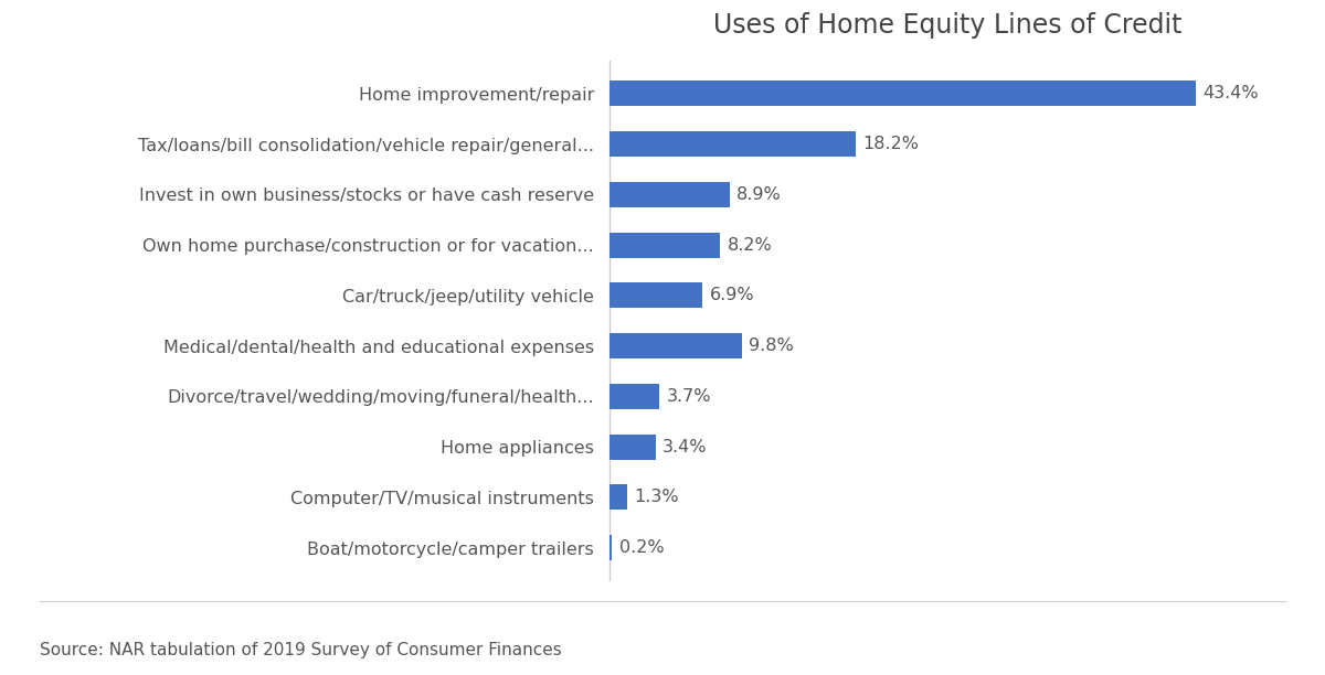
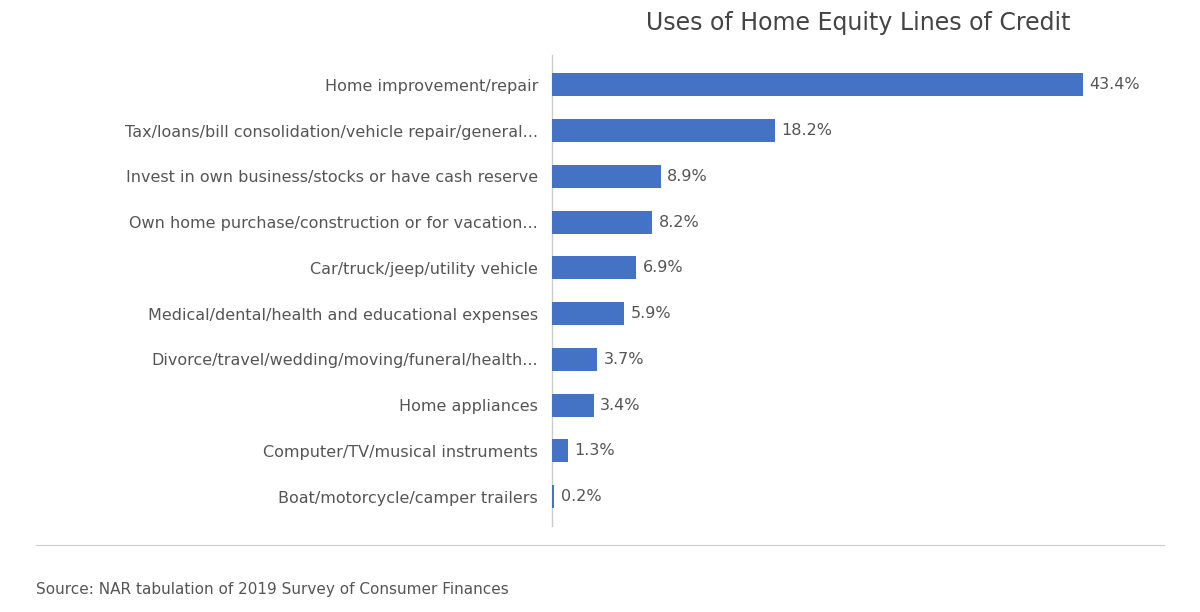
Medical/dental/health and educational expenses: 9.8% -> 5.9%
